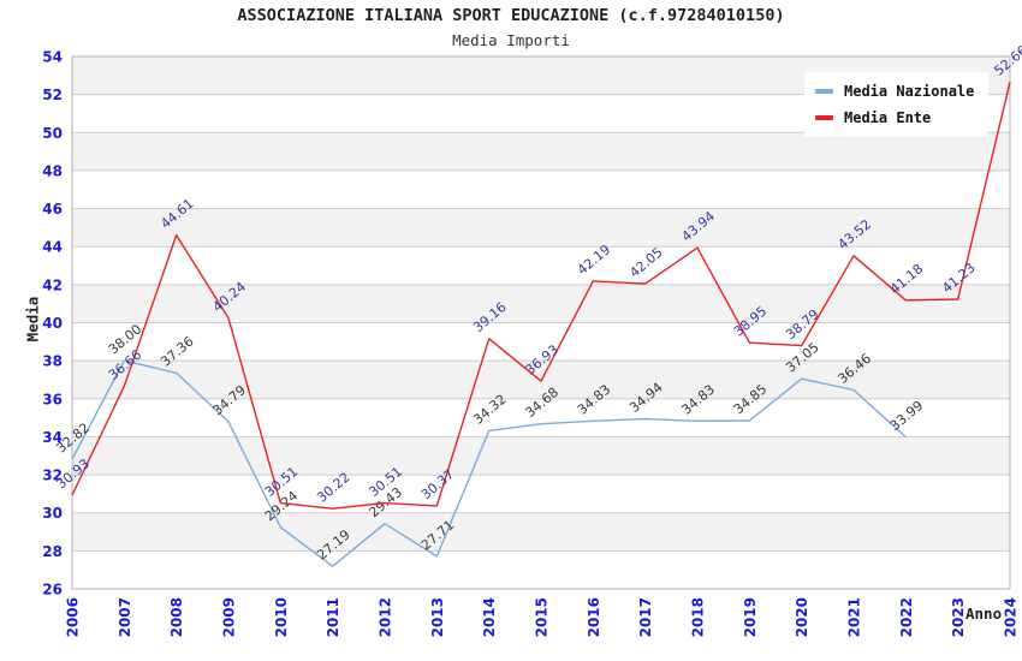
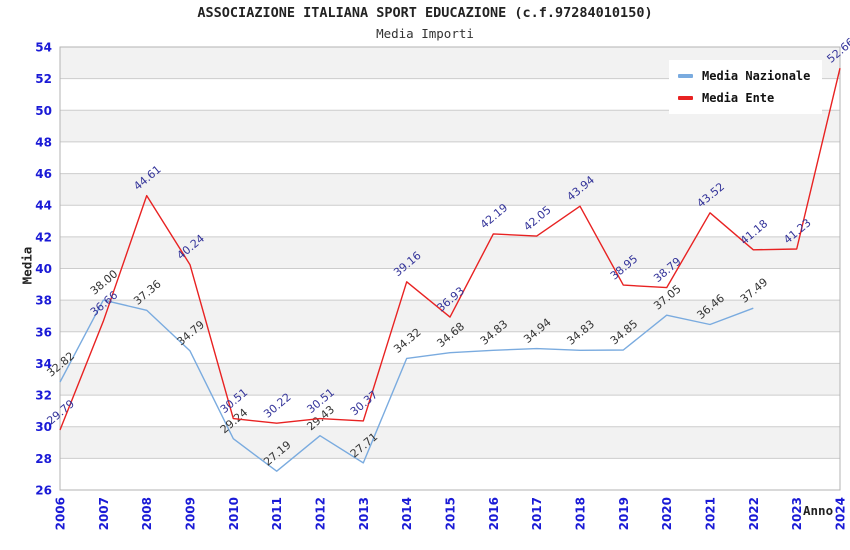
Media Ente/2006: 30.93 -> 29.79
Media Nazionale/2022: 33.99 -> 37.49
